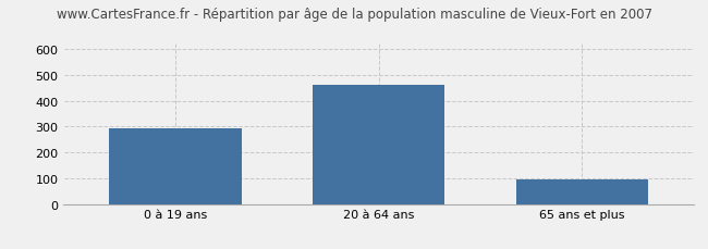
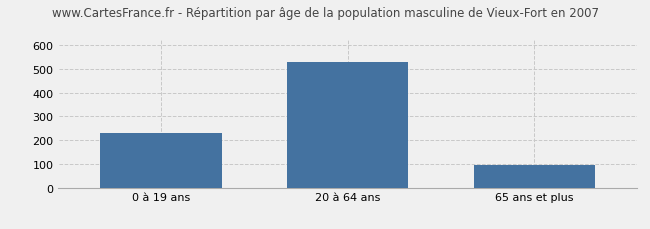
0 à 19 ans: 295 -> 228
20 à 64 ans: 460 -> 531
